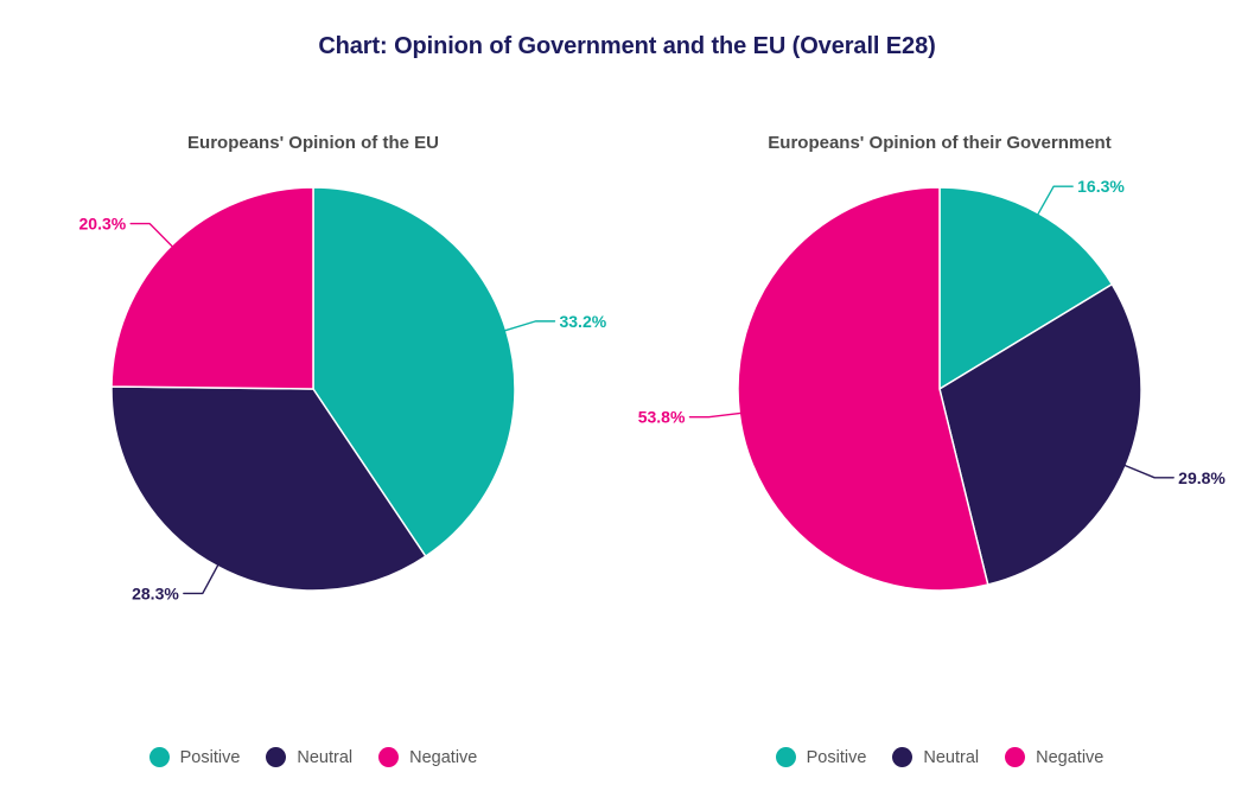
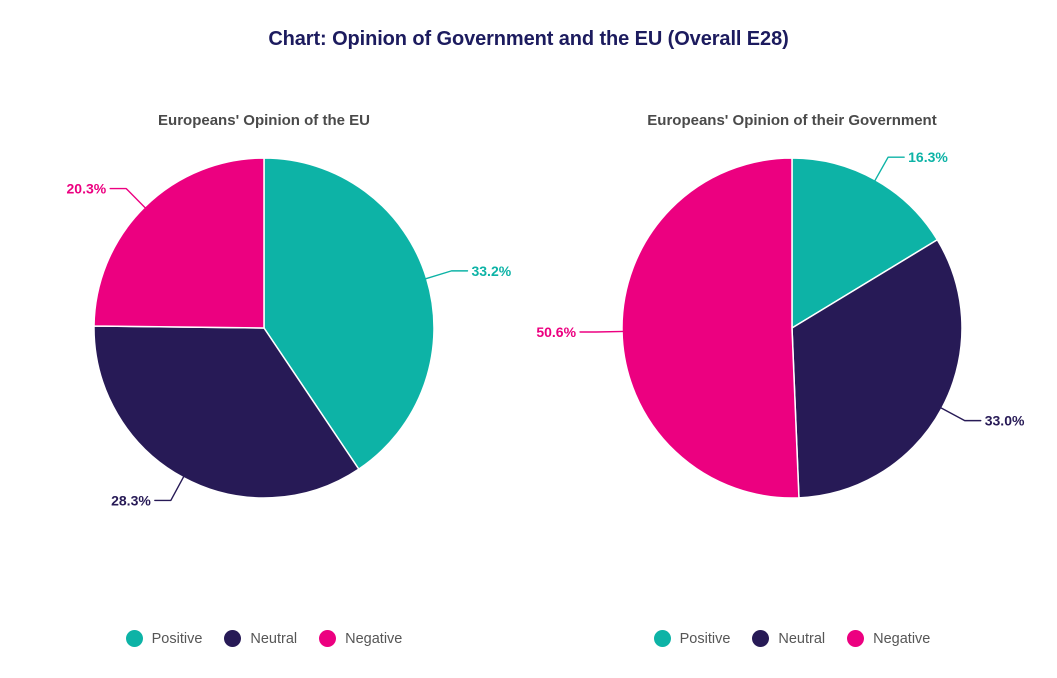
Europeans' Opinion of their Government/Neutral: 29.8% -> 33.0%
Europeans' Opinion of their Government/Negative: 53.8% -> 50.6%
